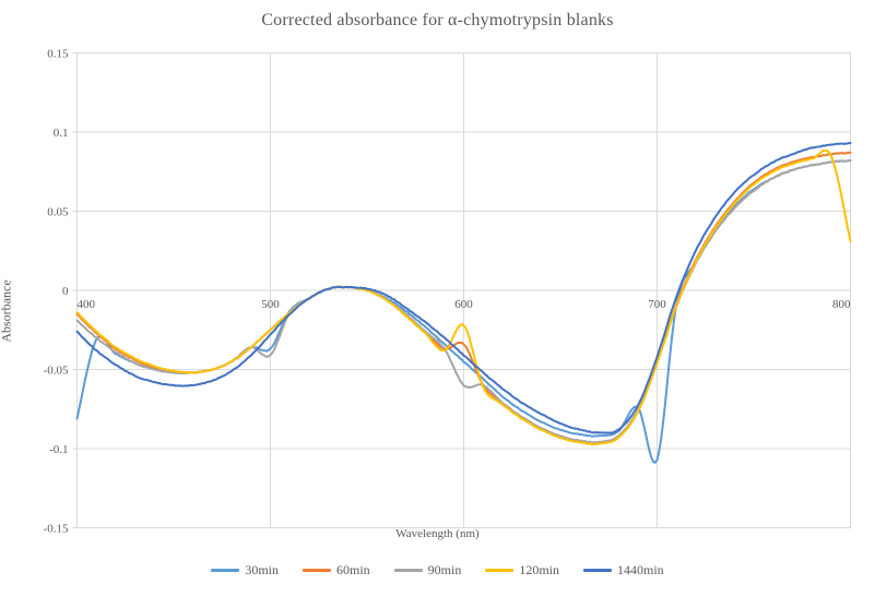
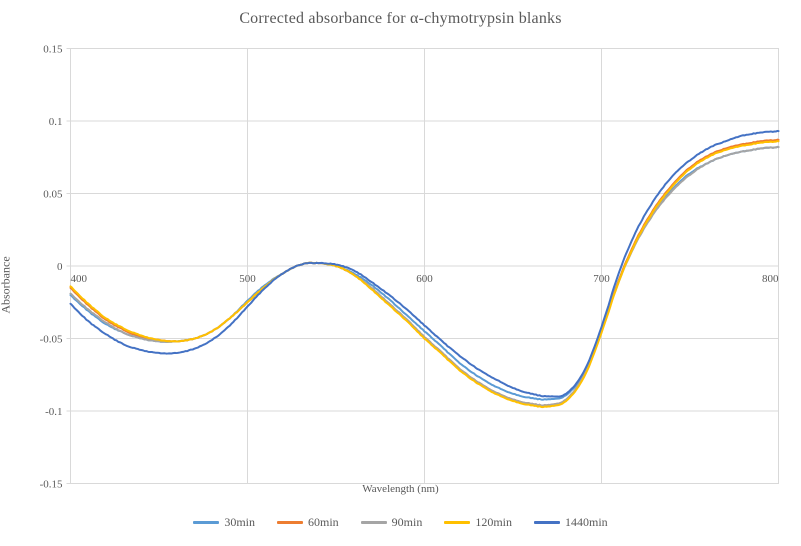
30min/400: -0.081 -> -0.020
30min/500: -0.037 -> -0.024
90min/500: -0.041 -> -0.025
60min/600: -0.034 -> -0.049
90min/600: -0.060 -> -0.049
120min/600: -0.022 -> -0.050
30min/700: -0.107 -> -0.044
120min/800: 0.031 -> 0.086
